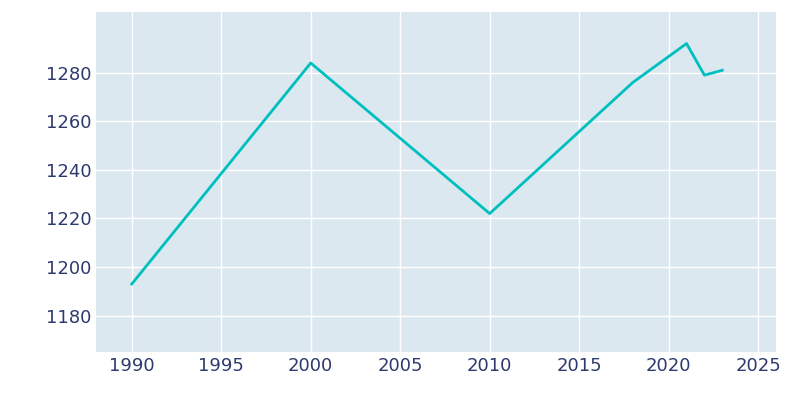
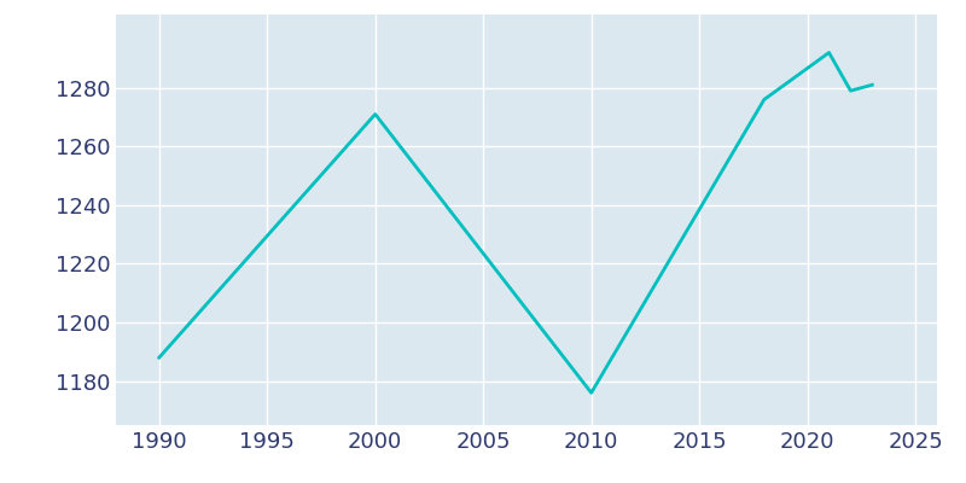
1990: 1193 -> 1188
2000: 1284 -> 1271
2010: 1222 -> 1176
